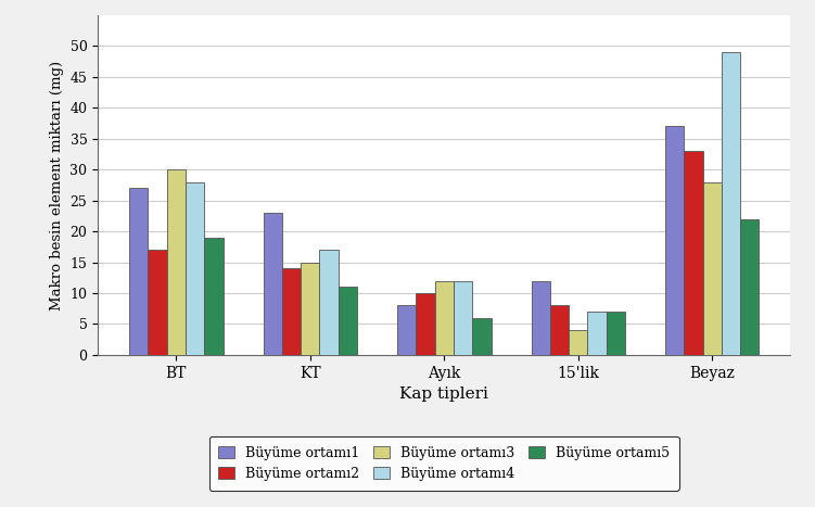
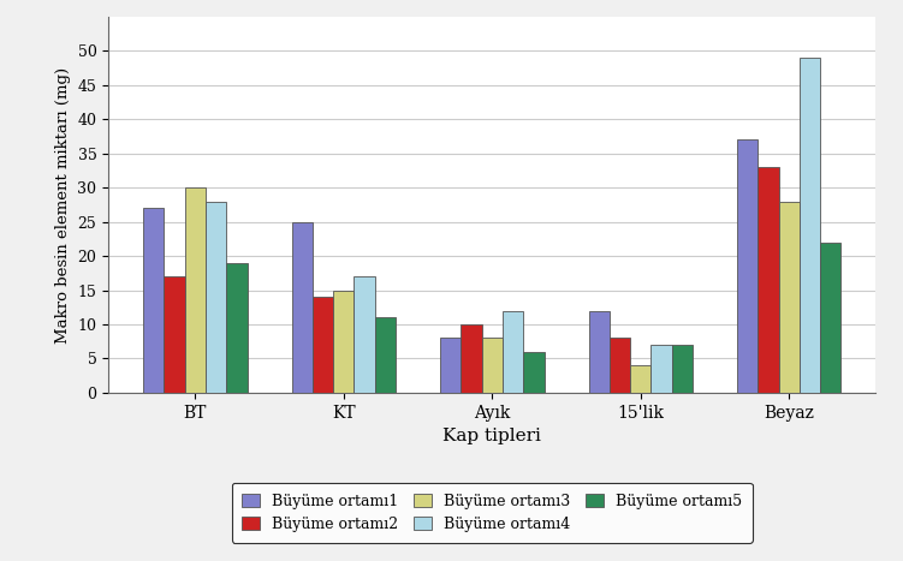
Büyüme ortamı1/KT: 23 -> 25
Büyüme ortamı3/Ayık: 12 -> 8
